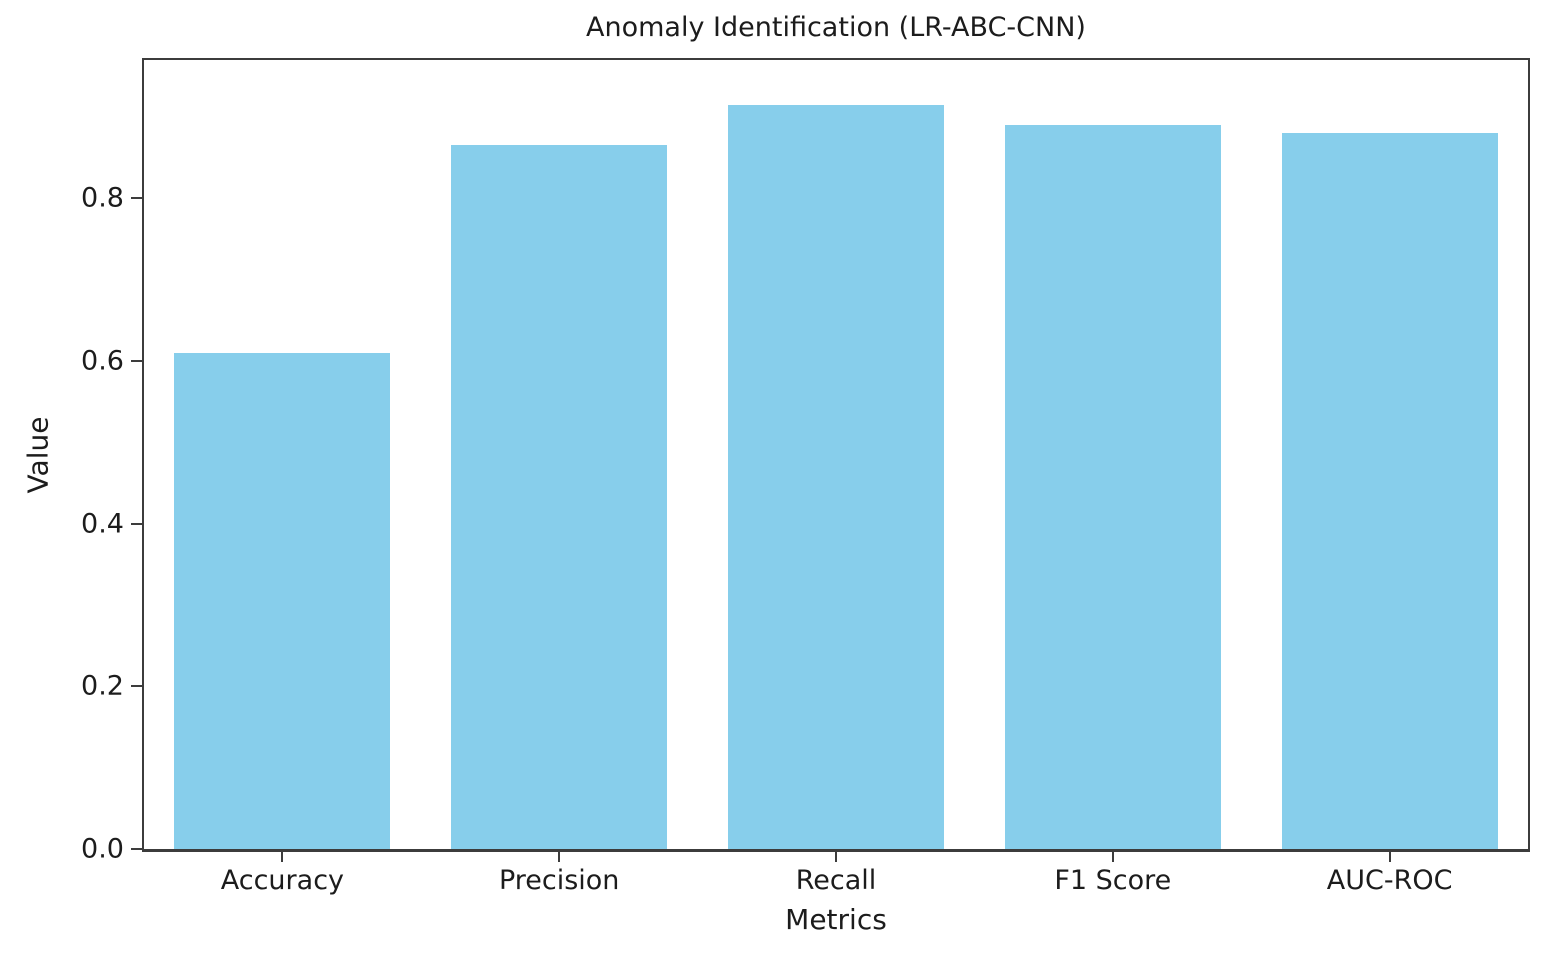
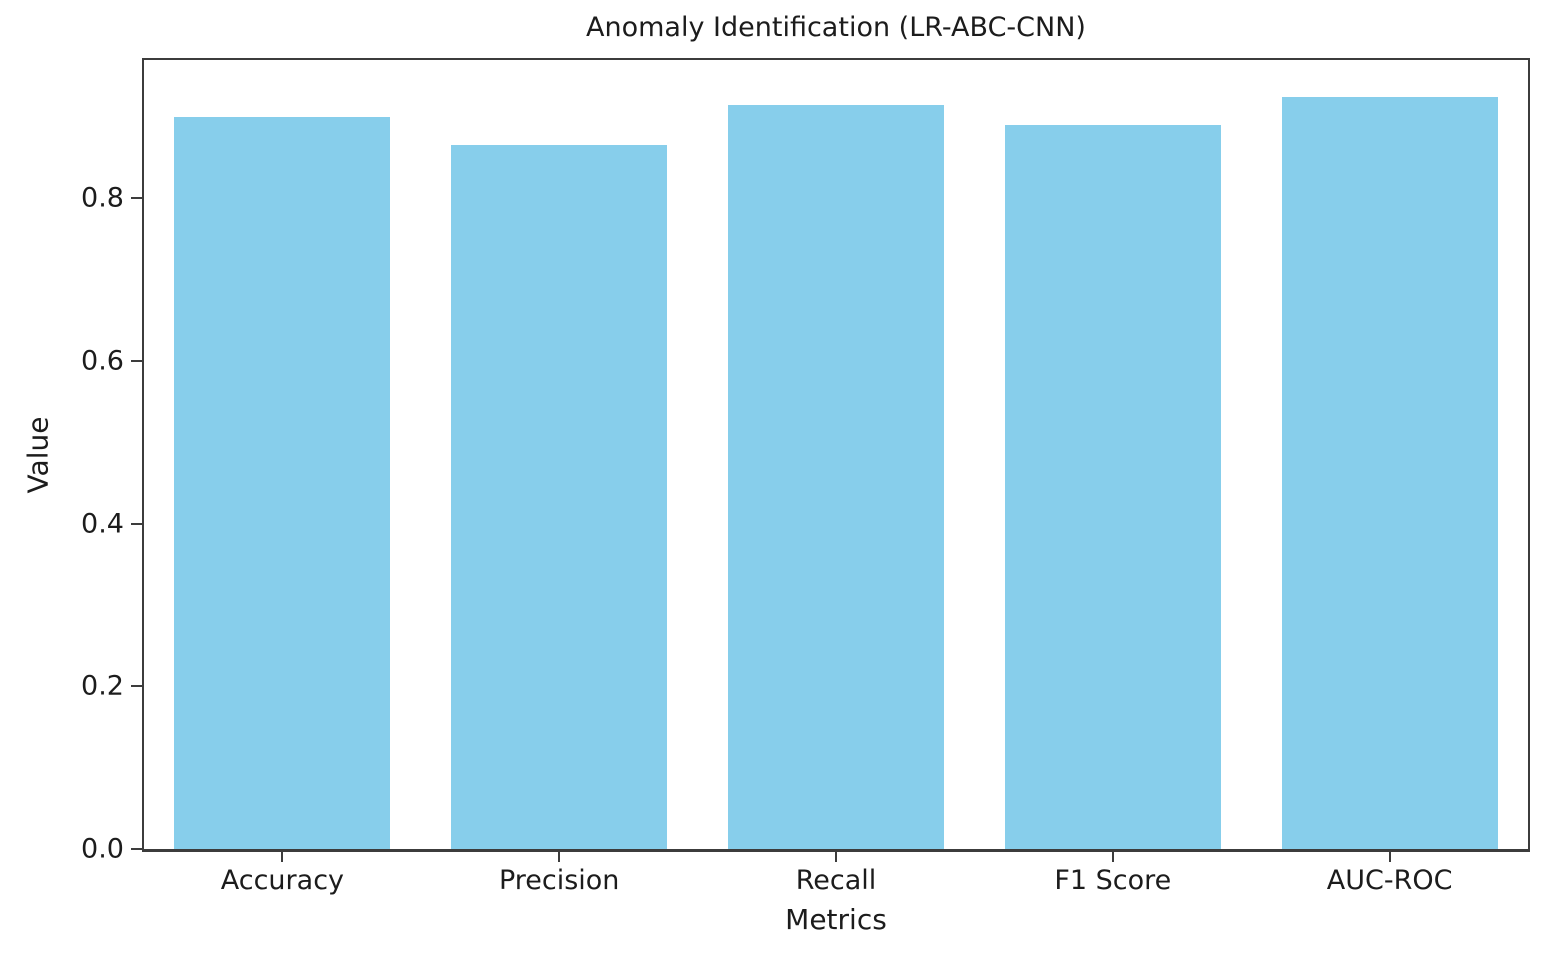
Accuracy: 0.61 -> 0.90
AUC-ROC: 0.88 -> 0.93
